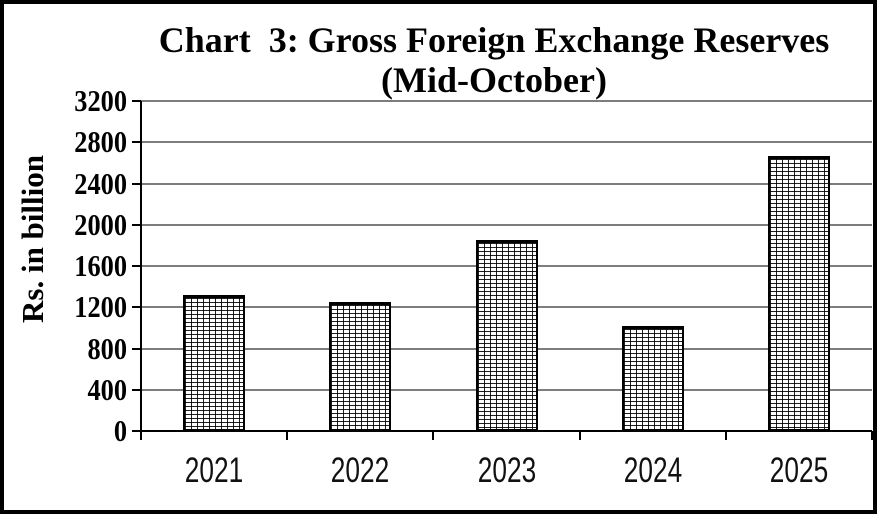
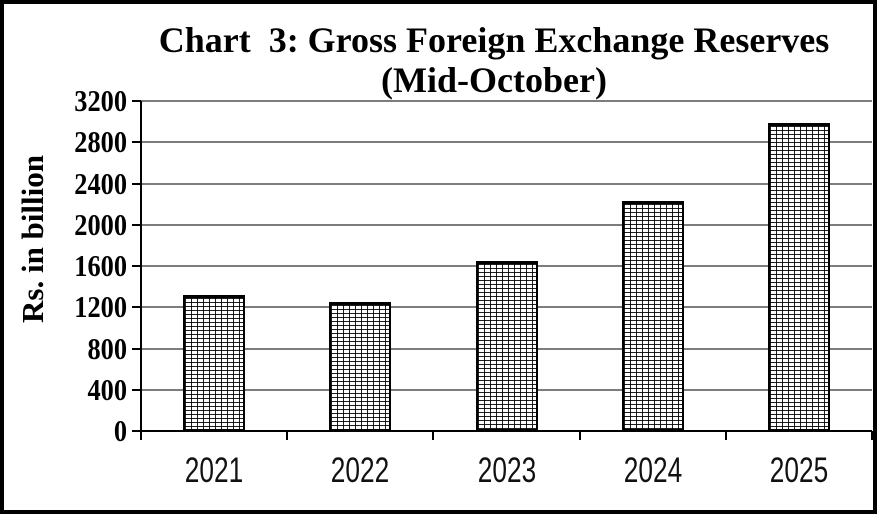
2023: 1850 -> 1640
2024: 1020 -> 2230
2025: 2670 -> 2990
